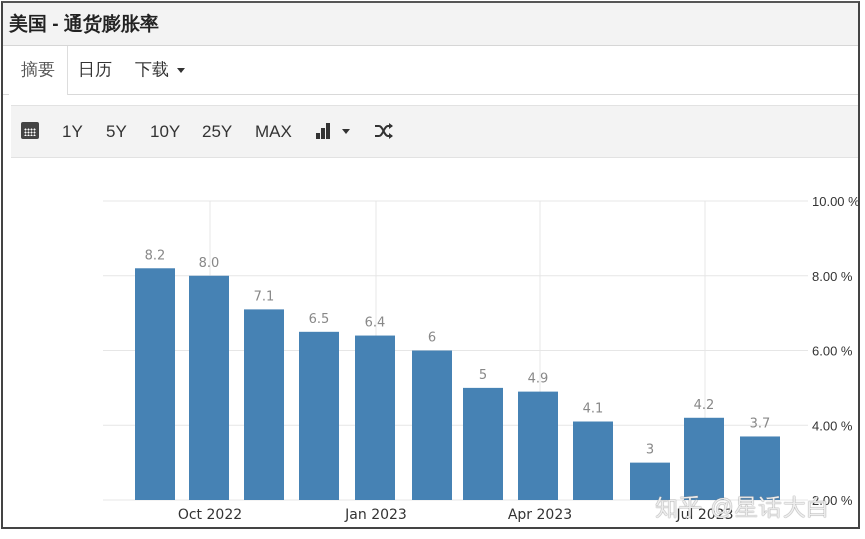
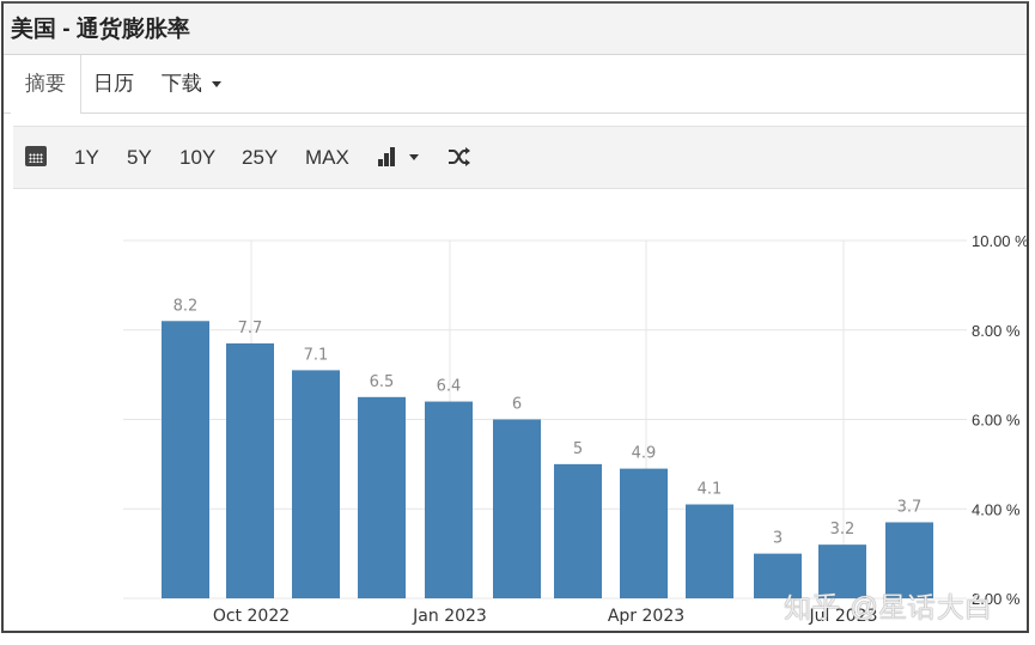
Oct 2022: 8.0 -> 7.7
Jul 2023: 4.2 -> 3.2
